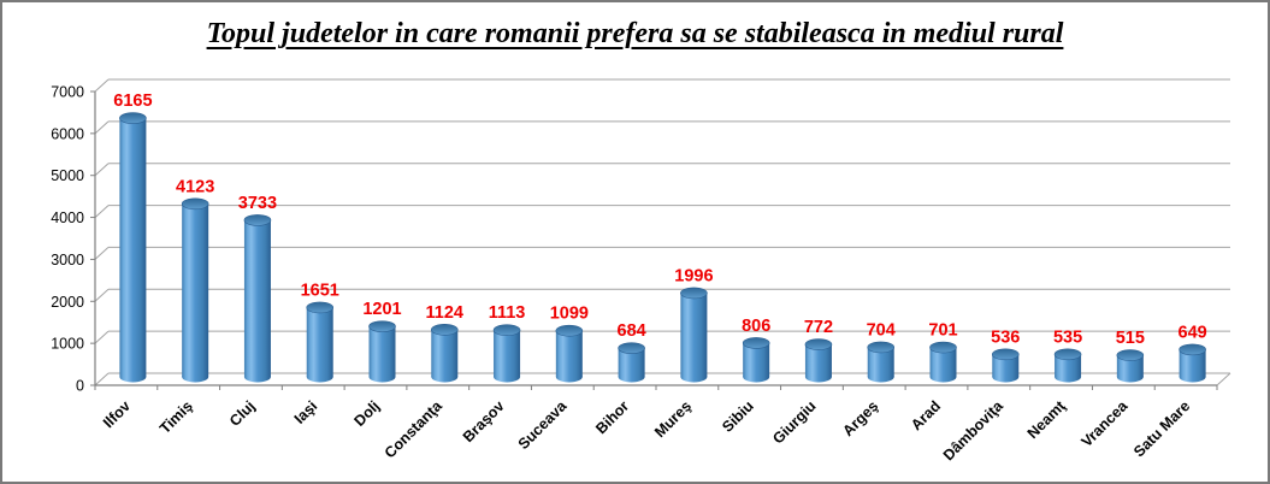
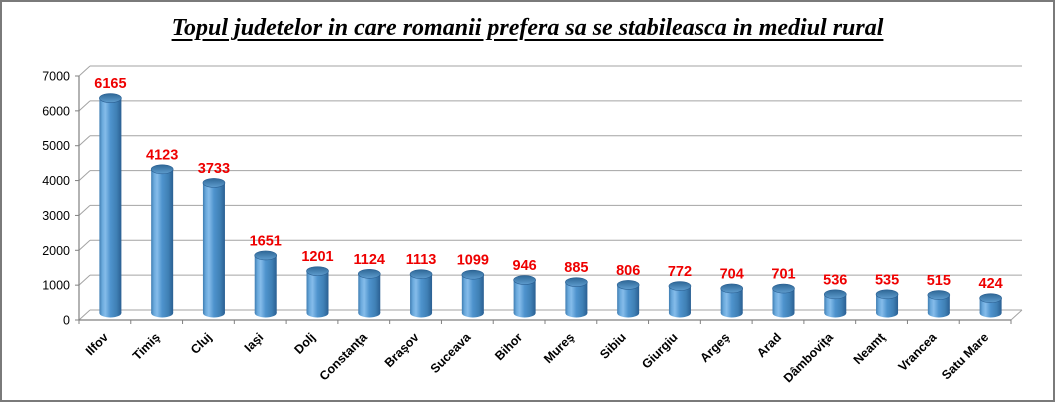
Bihor: 684 -> 946
Mureş: 1996 -> 885
Satu Mare: 649 -> 424
